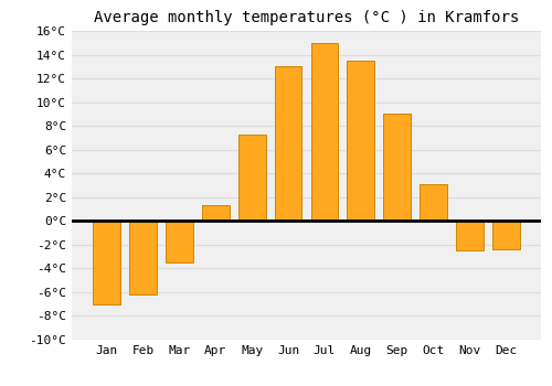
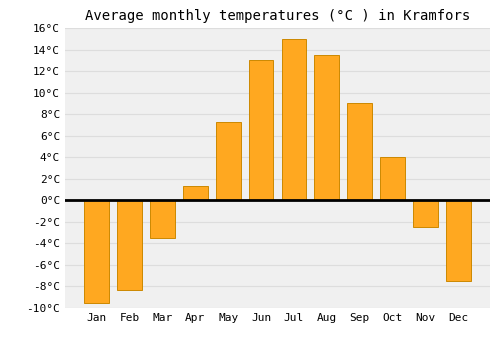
Jan: -7.0°C -> -9.5°C
Feb: -6.2°C -> -8.3°C
Oct: 3.1°C -> 4.0°C
Dec: -2.4°C -> -7.5°C
